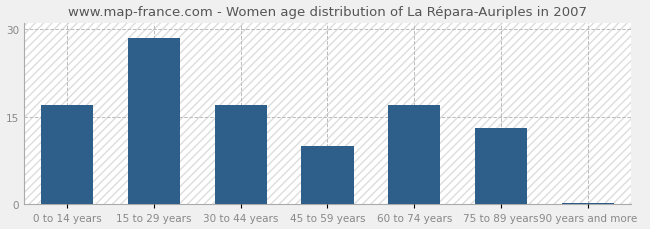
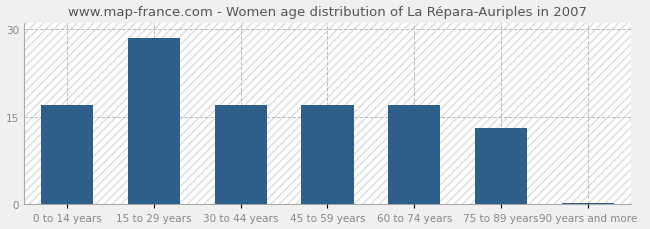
45 to 59 years: 10.0 -> 17.0
